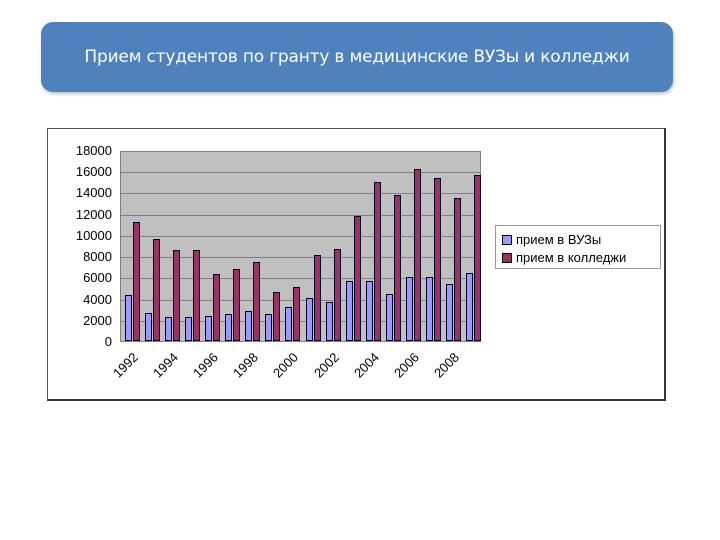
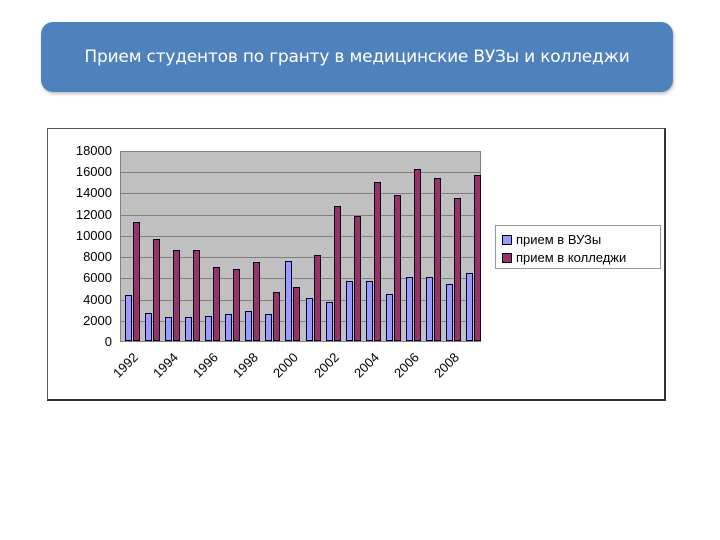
прием в колледжи/1996: 6300 -> 7000
прием в ВУЗы/2000: 3200 -> 7500
прием в колледжи/2002: 8700 -> 12700
